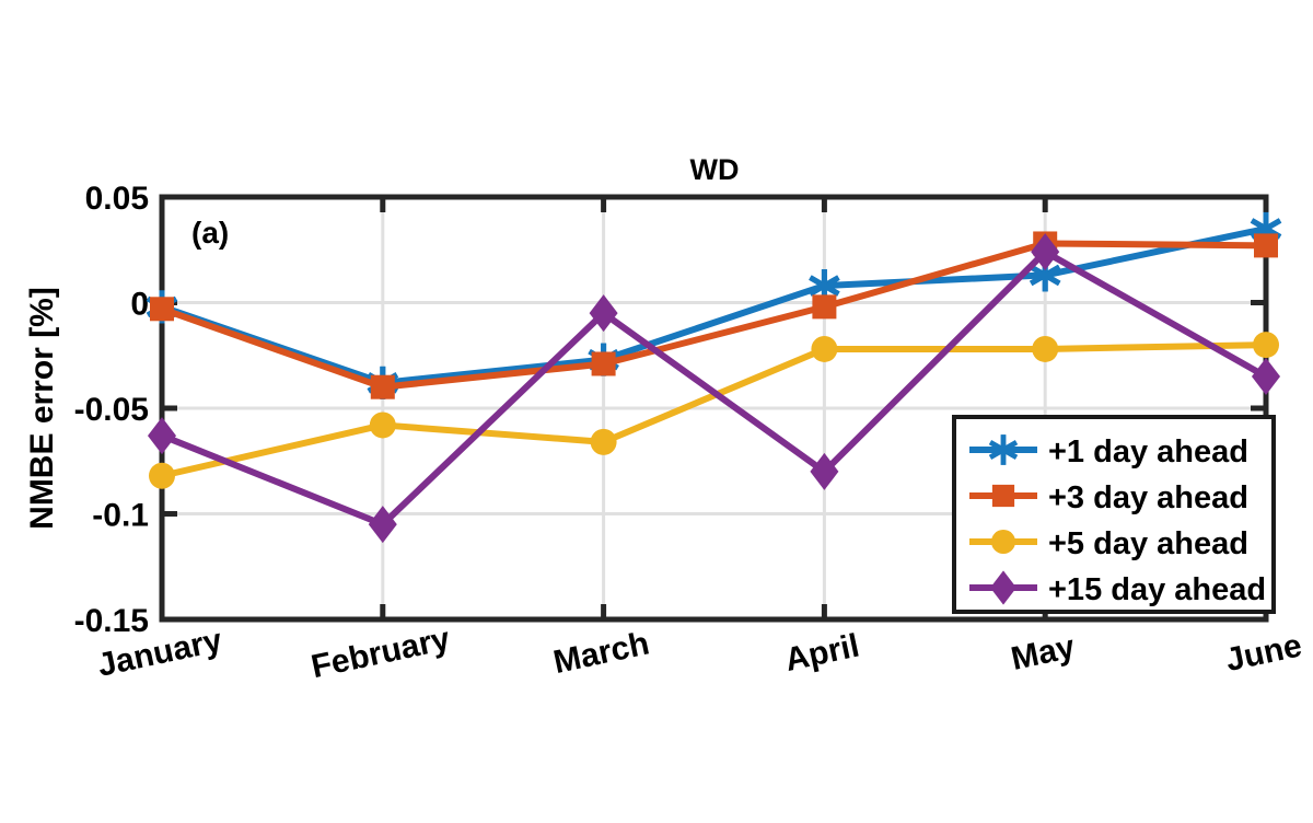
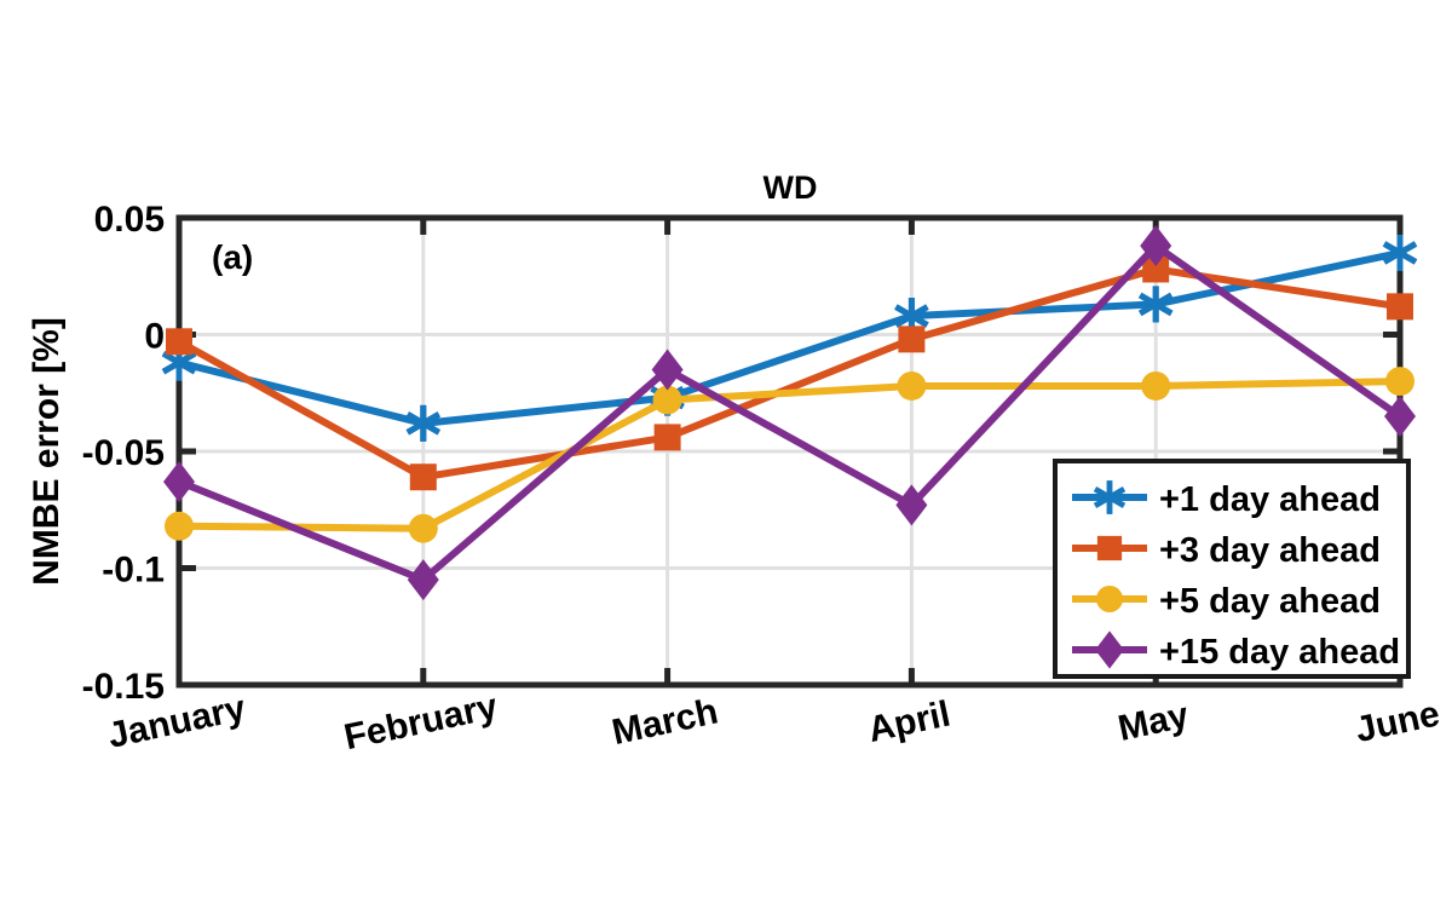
+1 day ahead/January: -0.002 -> -0.012
+3 day ahead/February: -0.040 -> -0.061
+5 day ahead/February: -0.058 -> -0.083
+3 day ahead/March: -0.029 -> -0.044
+5 day ahead/March: -0.066 -> -0.028
+15 day ahead/March: -0.005 -> -0.015
+15 day ahead/April: -0.080 -> -0.073
+15 day ahead/May: 0.024 -> 0.038
+3 day ahead/June: 0.027 -> 0.012
